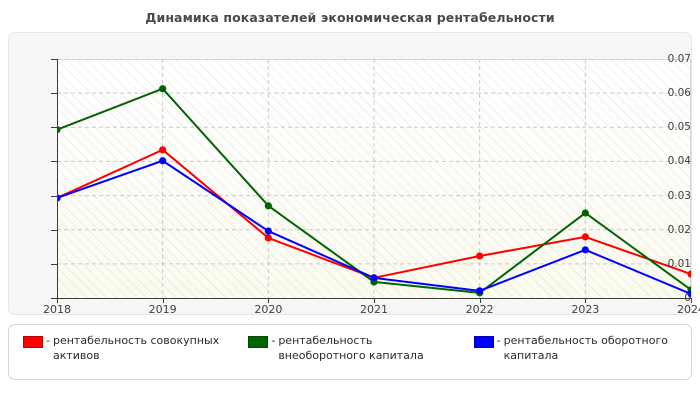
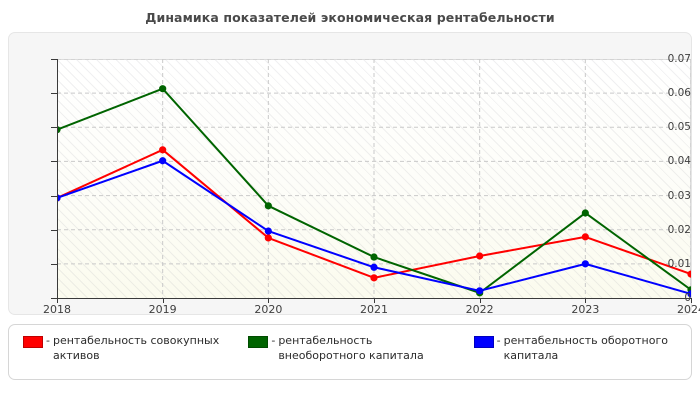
- рентабельность внеоборотного капитала/2021: 0.005 -> 0.012
- рентабельность оборотного капитала/2021: 0.006 -> 0.009
- рентабельность оборотного капитала/2023: 0.014 -> 0.010
